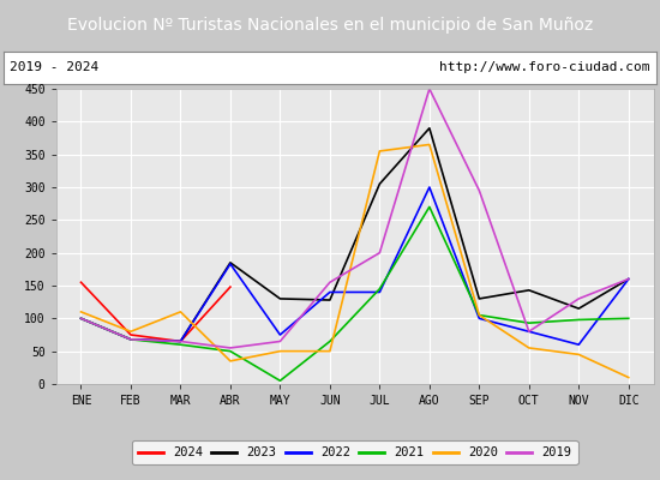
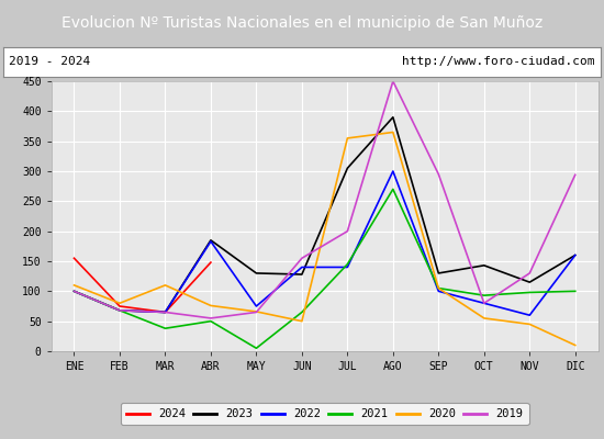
2021/MAR: 60 -> 38
2020/ABR: 35 -> 76
2020/MAY: 50 -> 66
2019/DIC: 160 -> 294
